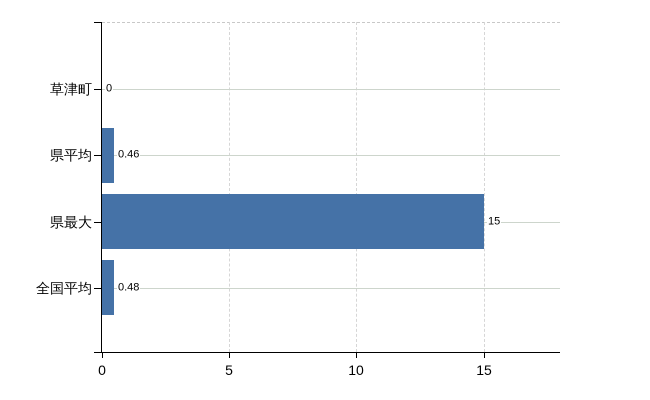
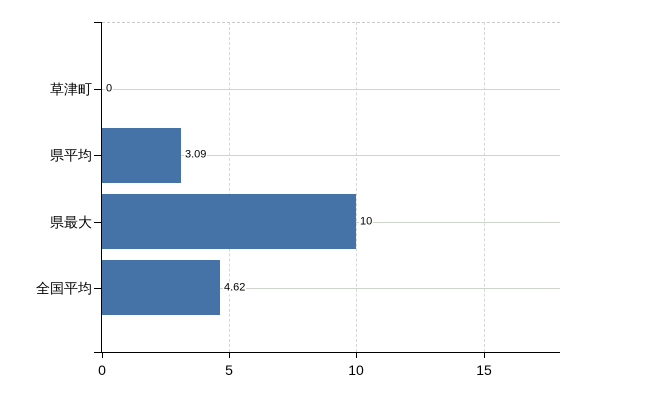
県平均: 0.46 -> 3.09
県最大: 15 -> 10
全国平均: 0.48 -> 4.62
